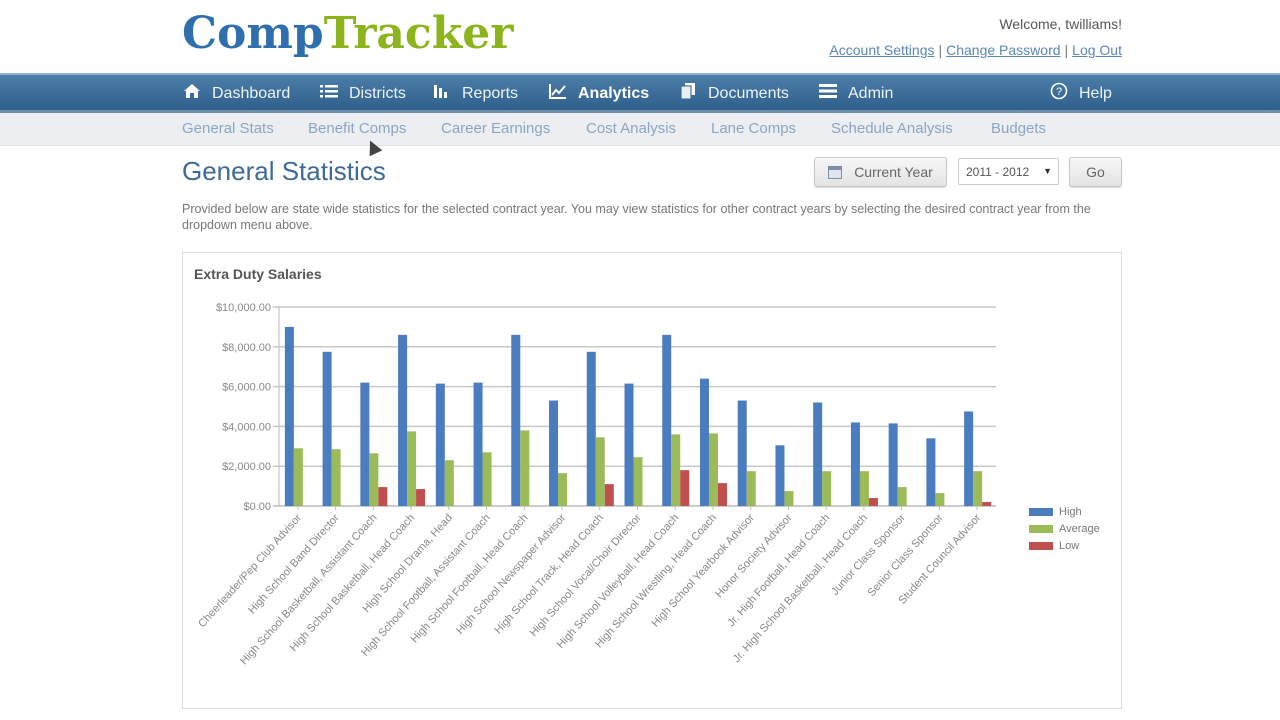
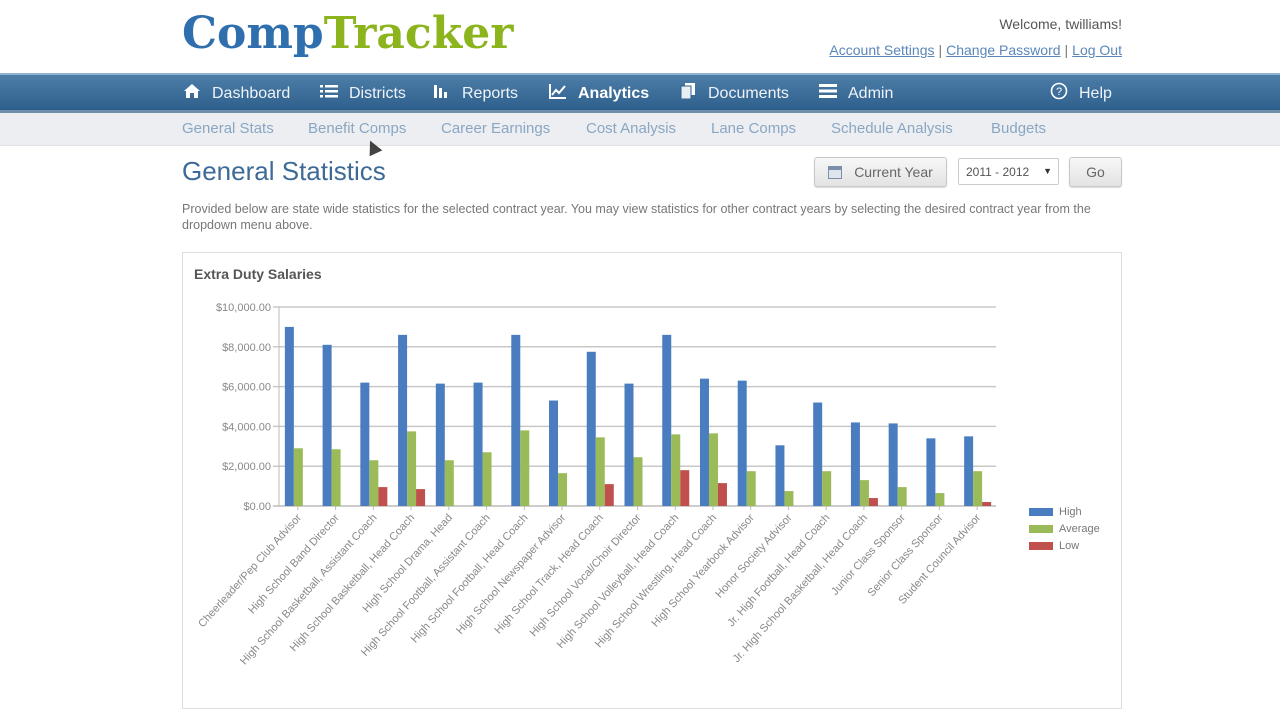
High/High School Band Director: $7800 -> $8100
Average/High School Basketball, Assistant Coach: $2600 -> $2300
High/High School Yearbook Advisor: $5300 -> $6300
Average/Jr. High School Basketball, Head Coach: $1800 -> $1300
High/Student Council Advisor: $4800 -> $3500
